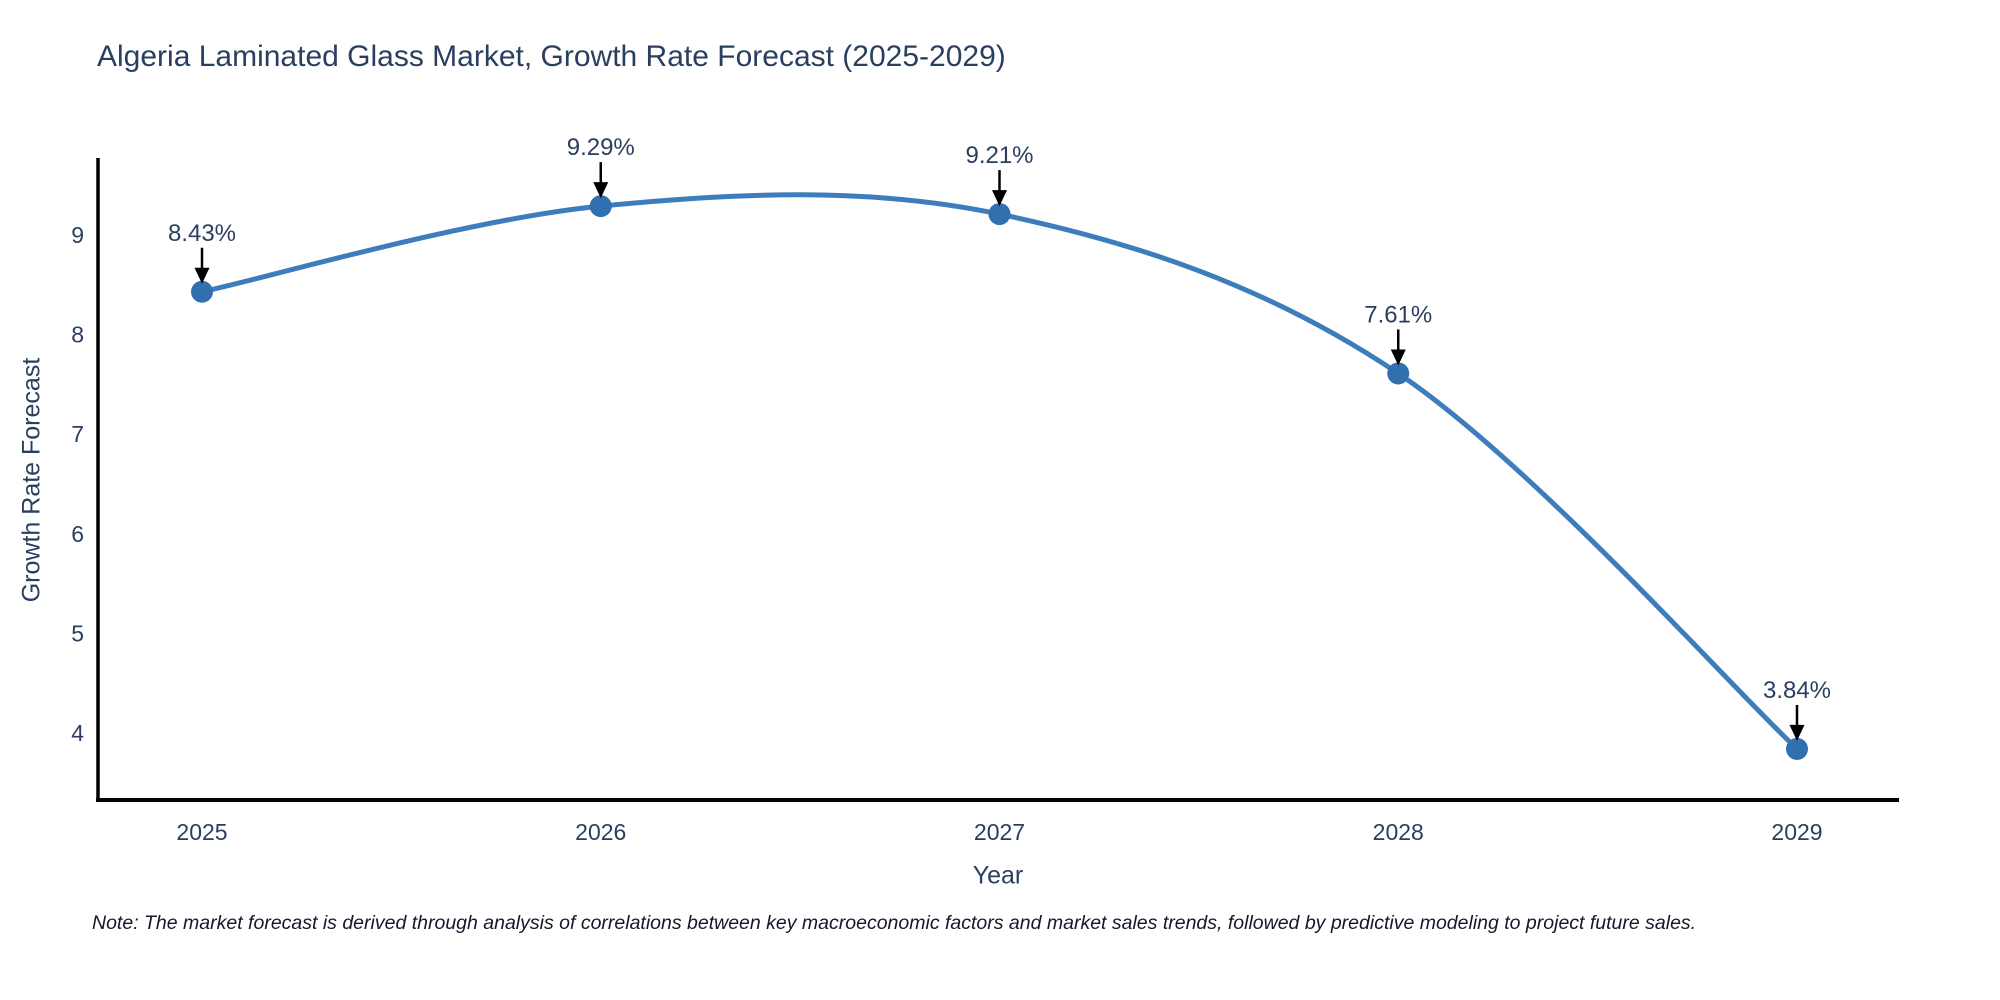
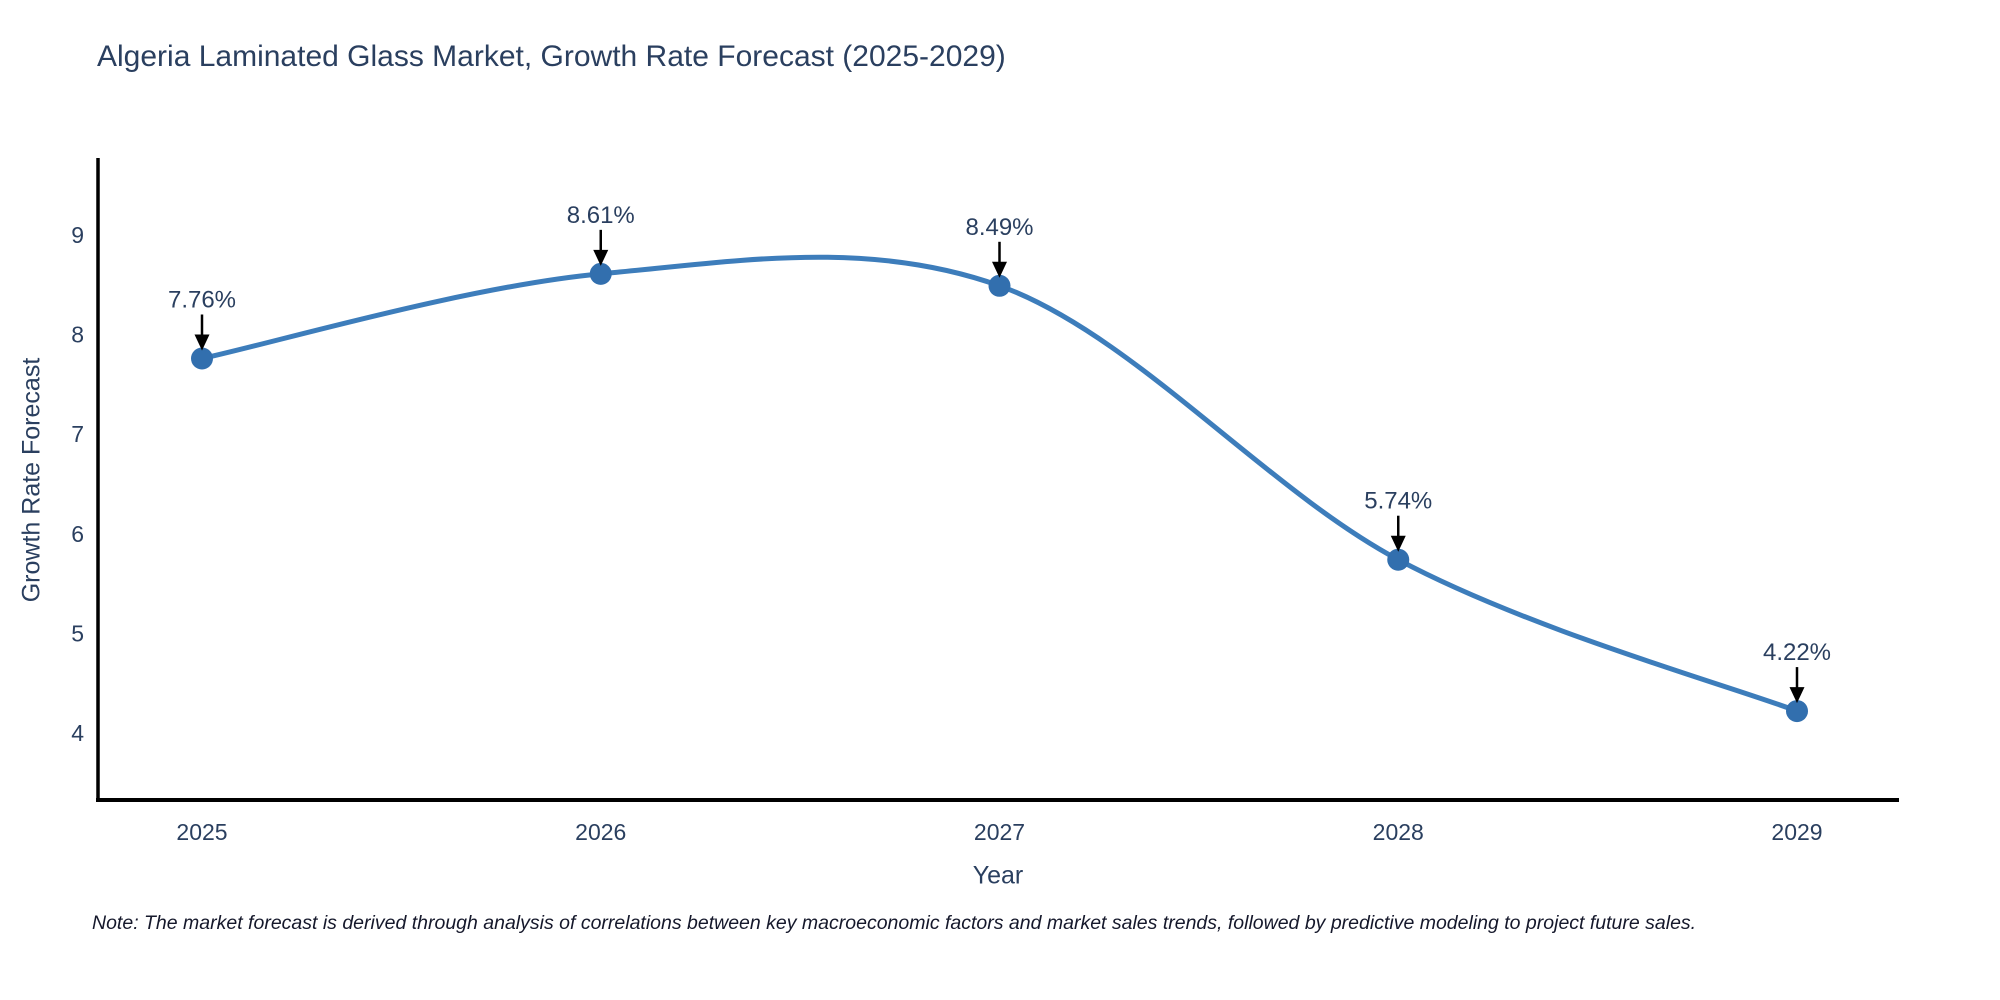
2025: 8.43% -> 7.76%
2026: 9.29% -> 8.61%
2027: 9.21% -> 8.49%
2028: 7.61% -> 5.74%
2029: 3.84% -> 4.22%
